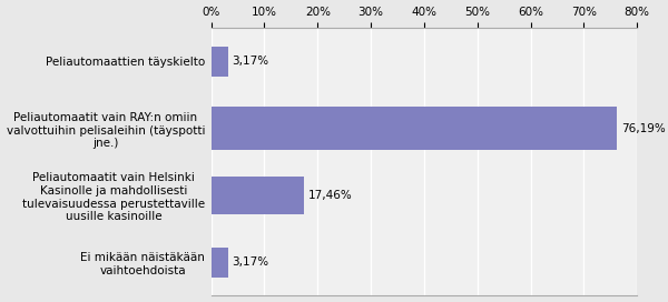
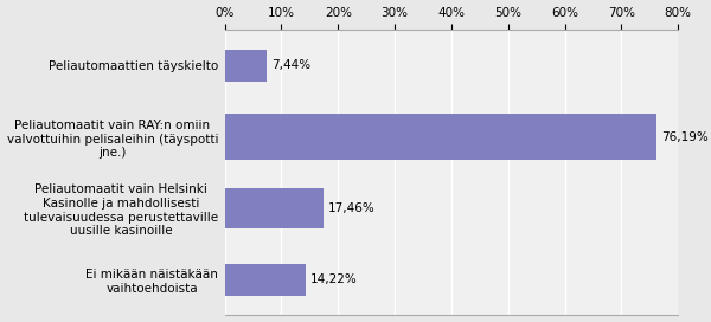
Peliautomaattien täyskielto: 3,17% -> 7,44%
Ei mikään näistäkään vaihtoehdoista: 3,17% -> 14,22%
